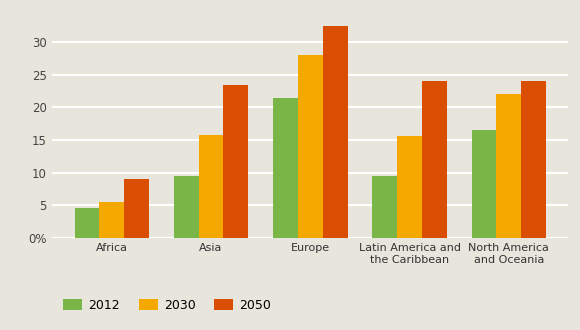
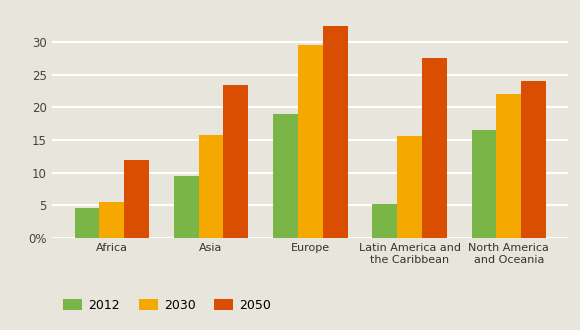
2050/Africa: 9.0 -> 12.0
2012/Europe: 21.5 -> 19.0
2030/Europe: 28.0 -> 29.6
2012/Latin America and the Caribbean: 9.5 -> 5.2
2050/Latin America and the Caribbean: 24.0 -> 27.6
